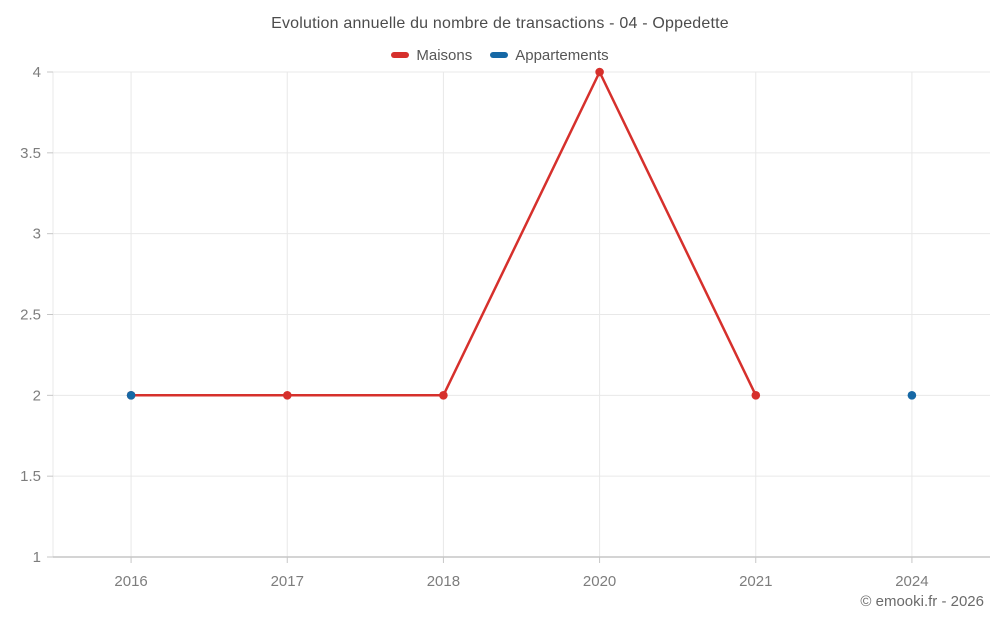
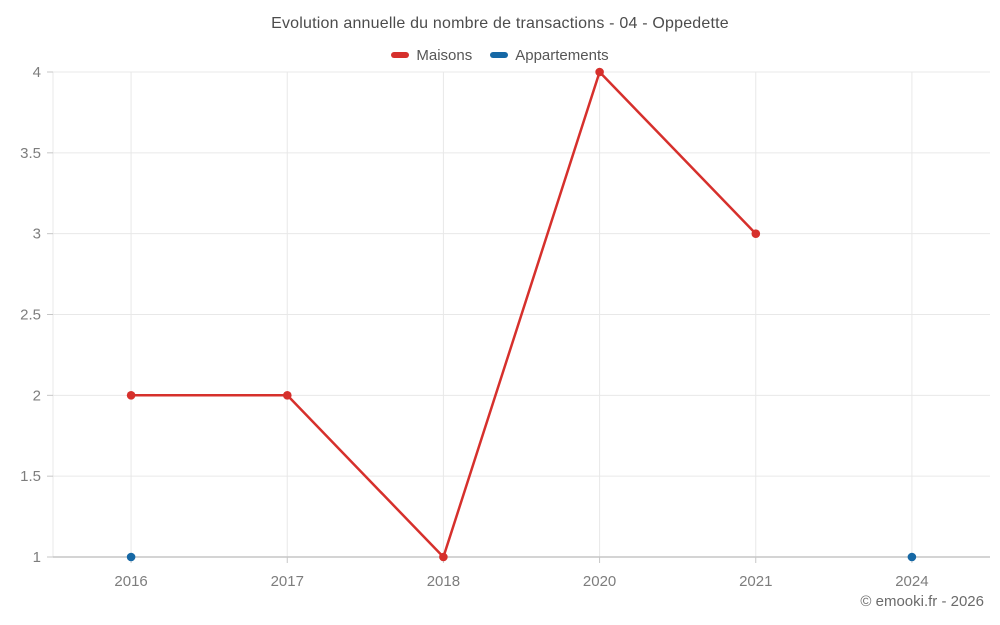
Appartements/2016: 2 -> 1
Maisons/2018: 2 -> 1
Maisons/2021: 2 -> 3
Appartements/2024: 2 -> 1
